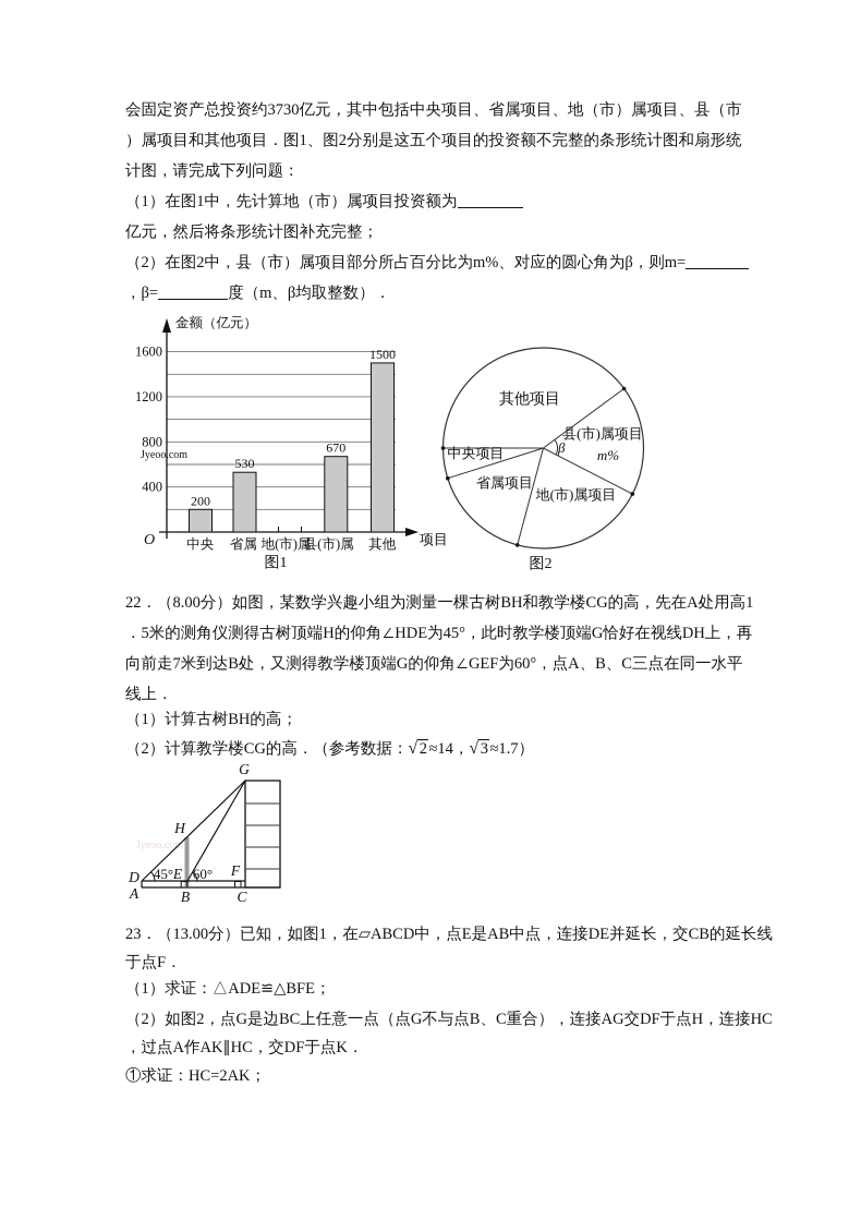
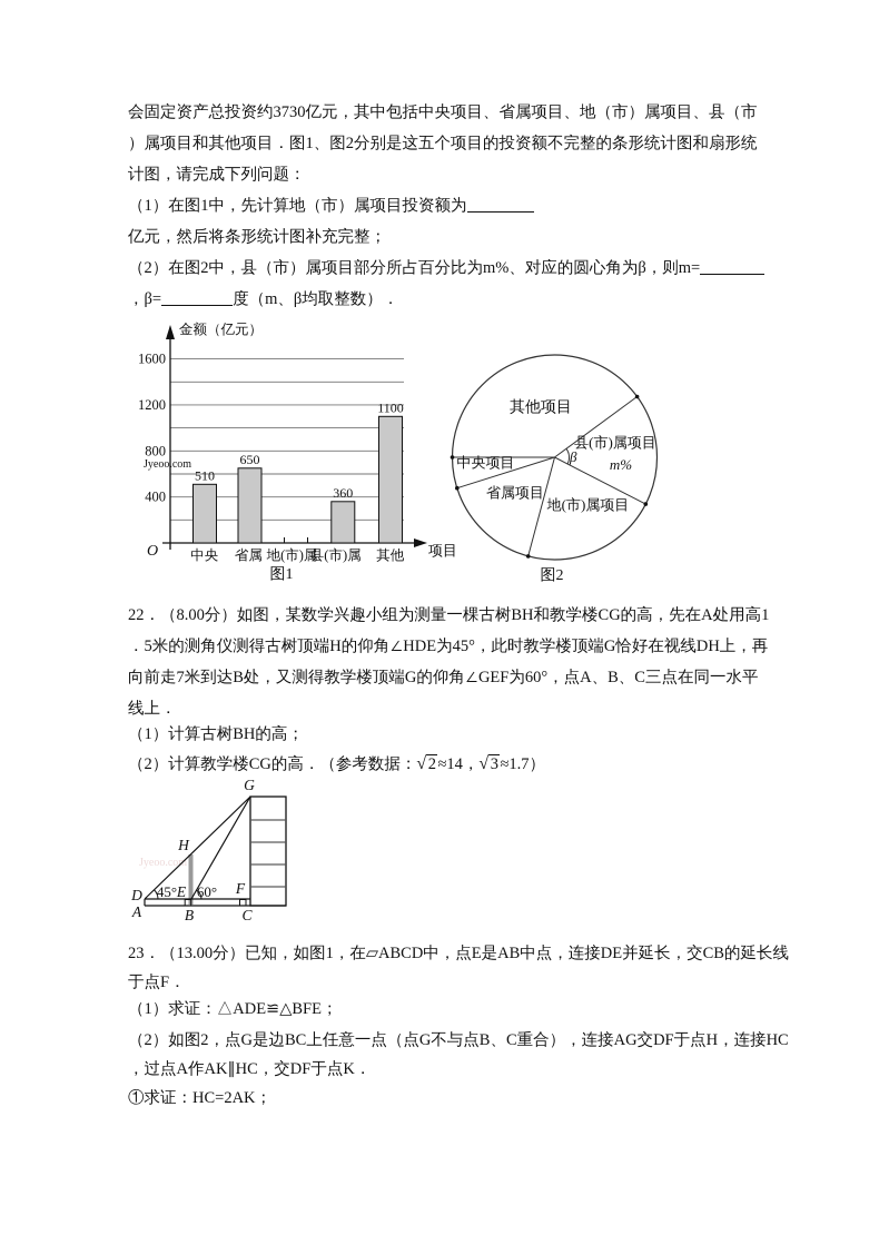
图1/中央: 200 -> 510
图1/省属: 530 -> 650
图1/县(市)属: 670 -> 360
图1/其他: 1500 -> 1100
